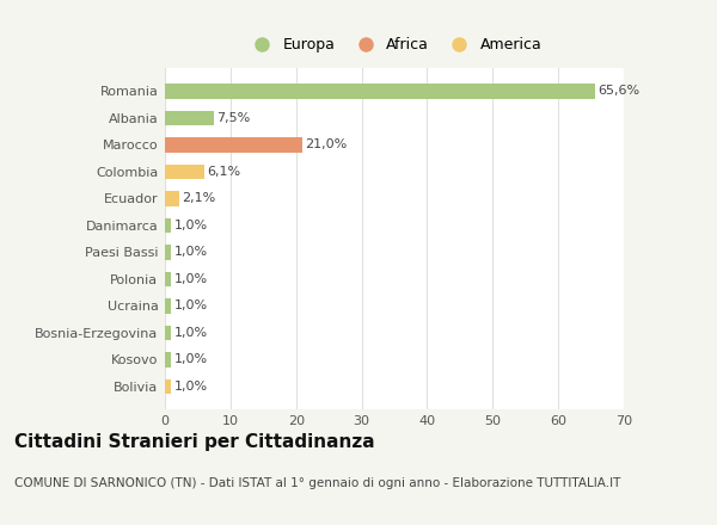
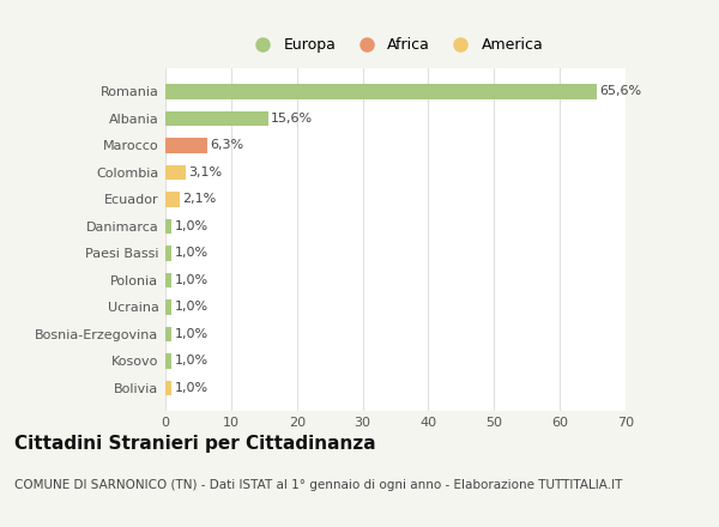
Albania: 7,5% -> 15,6%
Marocco: 21,0% -> 6,3%
Colombia: 6,1% -> 3,1%
